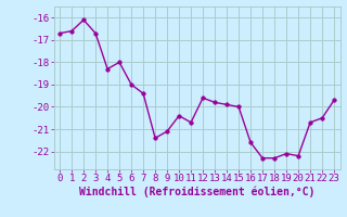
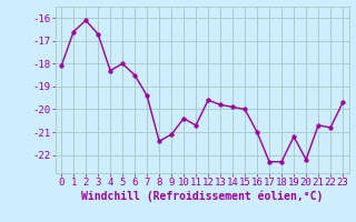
0: -16.7 -> -18.1
6: -19.0 -> -18.5
16: -21.6 -> -21.0
19: -22.1 -> -21.2
22: -20.5 -> -20.8
